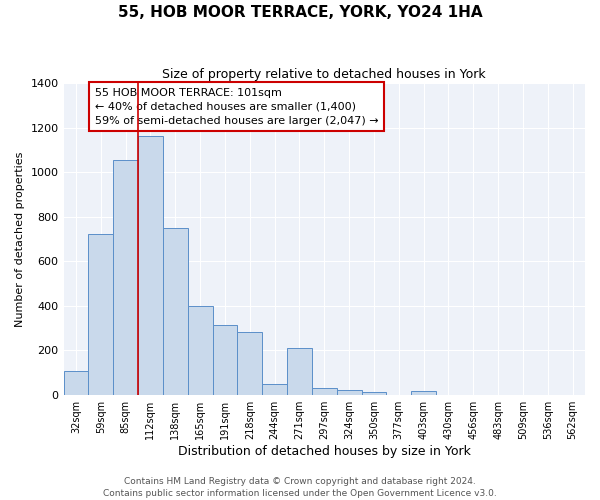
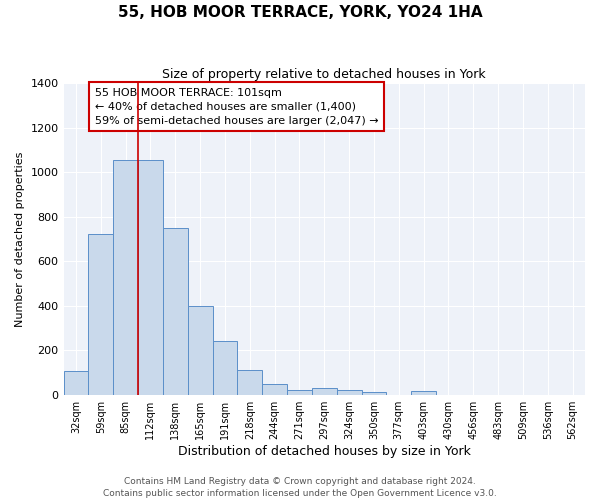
112sqm: 1160 -> 1055
191sqm: 315 -> 240
218sqm: 280 -> 110
271sqm: 210 -> 20
